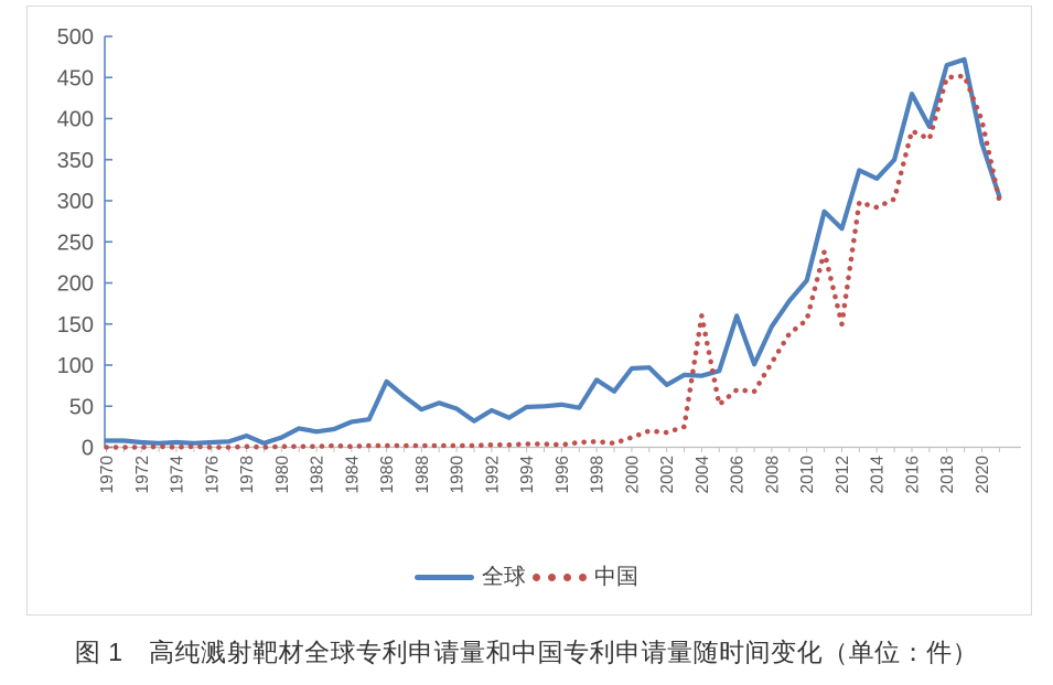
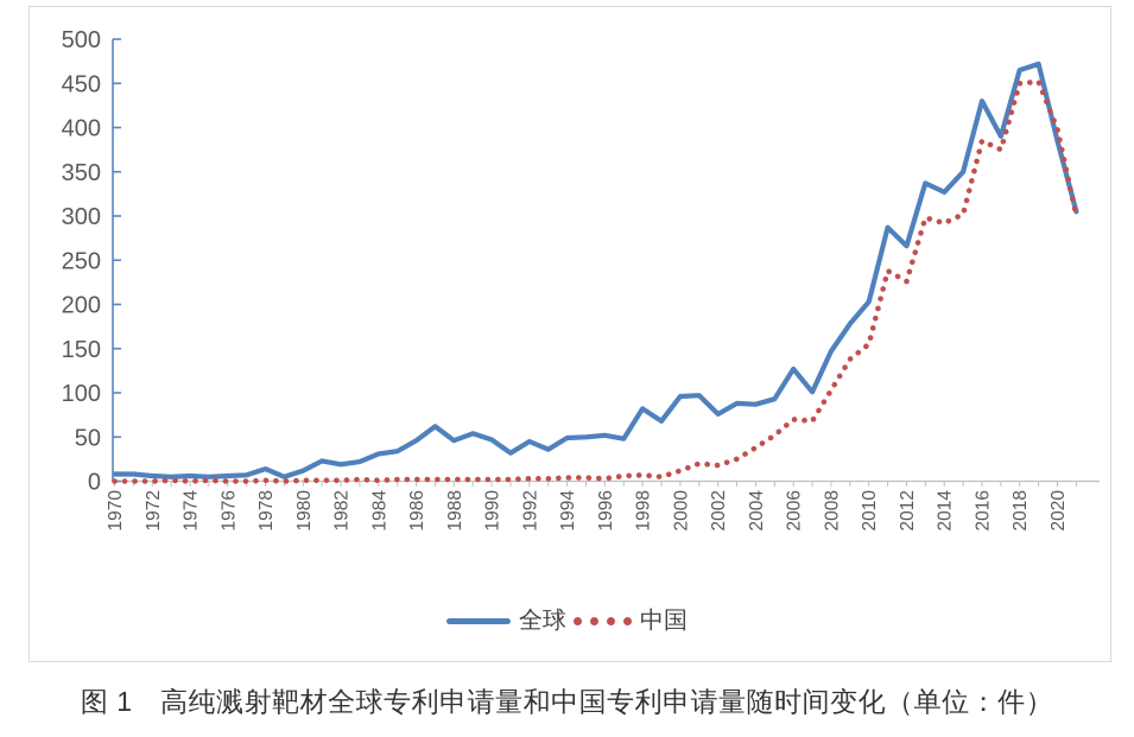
全球/1986: 80 -> 50
中国/2004: 160 -> 40
全球/2006: 160 -> 130
中国/2012: 150 -> 230
全球/2020: 370 -> 380
